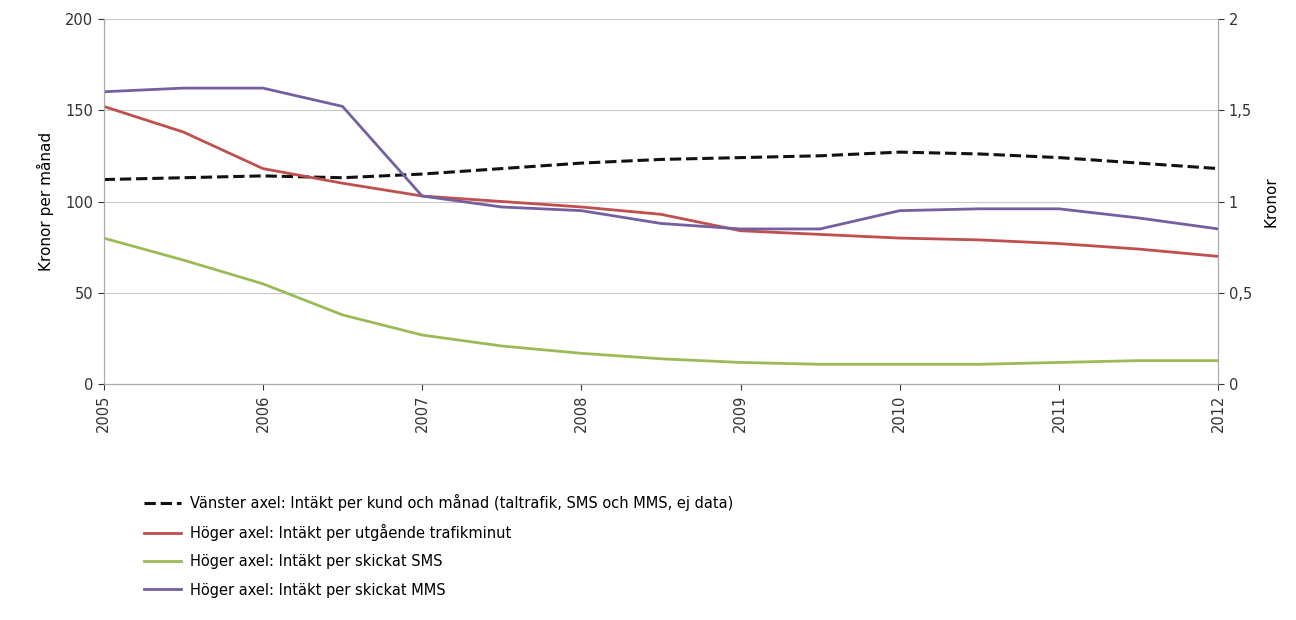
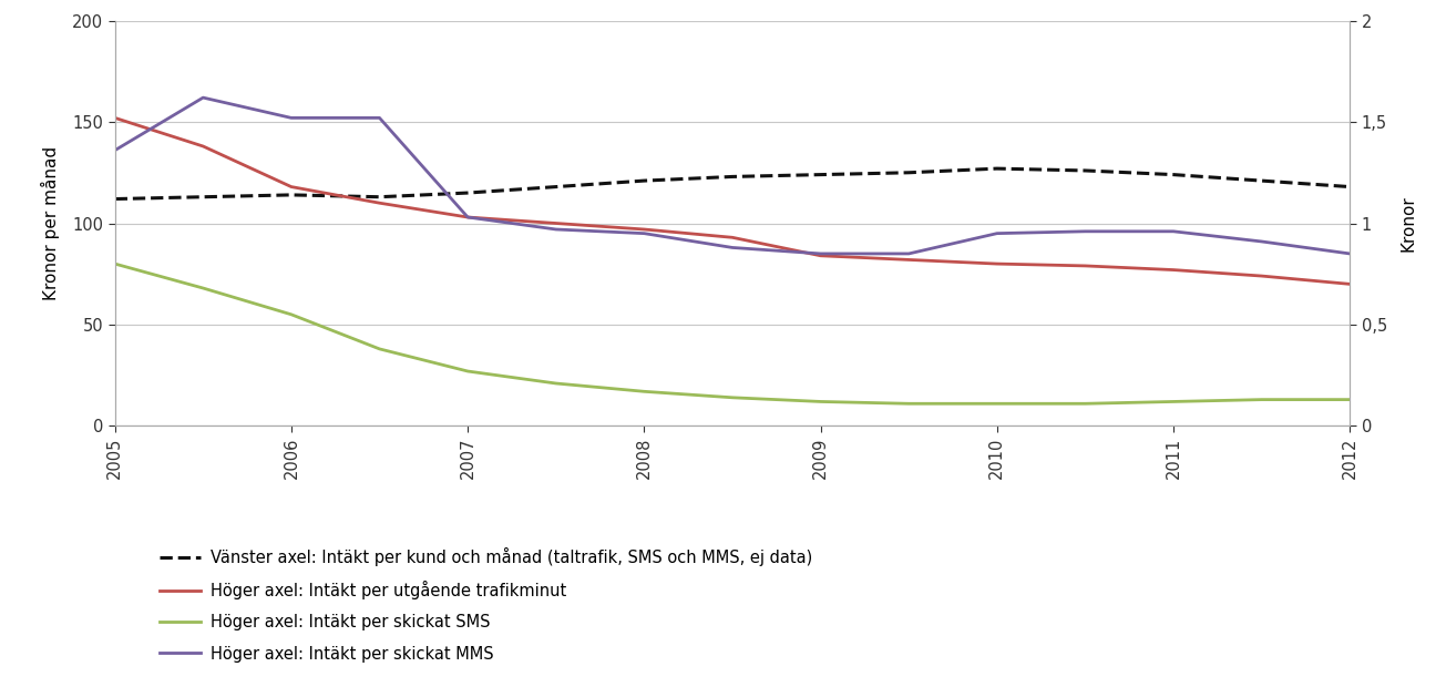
Höger axel: Intäkt per skickat MMS/2005: 160 -> 136
Höger axel: Intäkt per skickat MMS/2006: 162 -> 152
